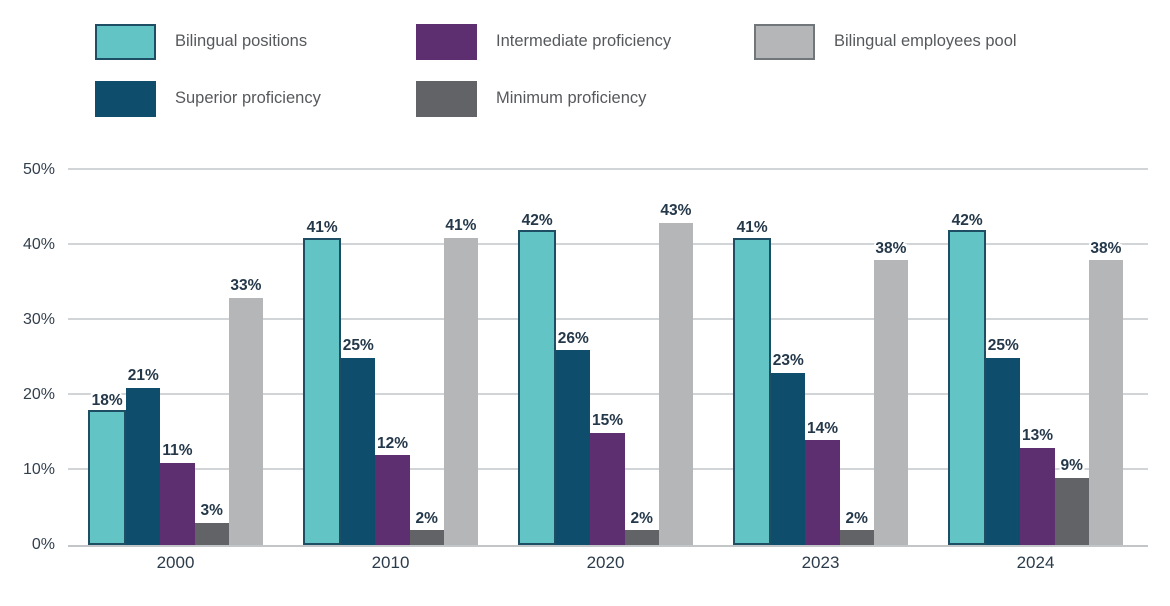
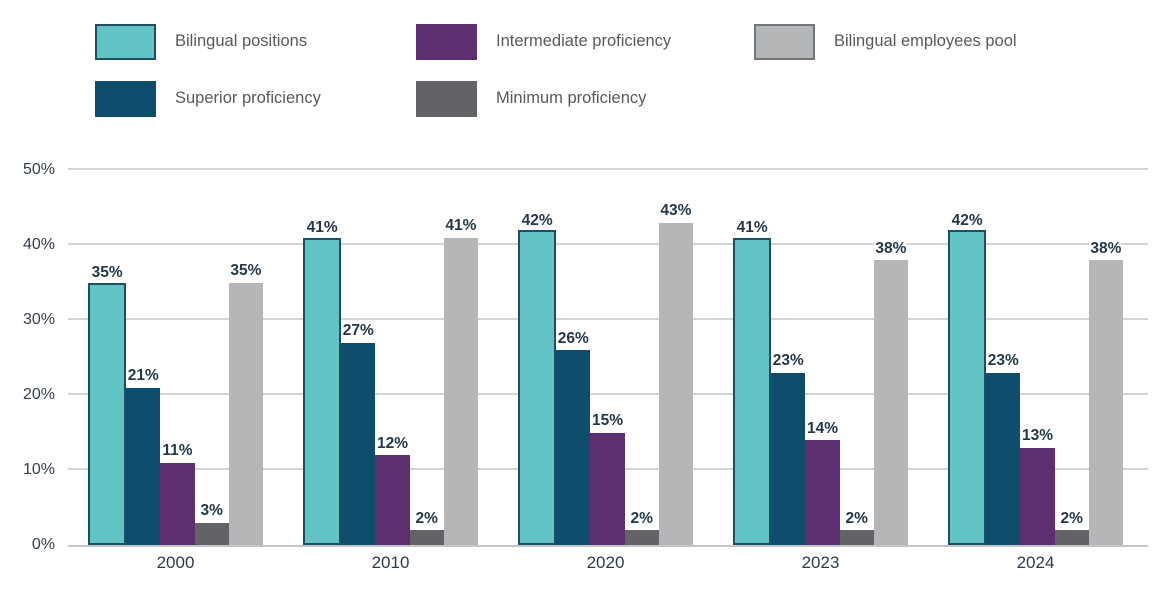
Bilingual positions/2000: 18% -> 35%
Bilingual employees pool/2000: 33% -> 35%
Superior proficiency/2010: 25% -> 27%
Superior proficiency/2024: 25% -> 23%
Minimum proficiency/2024: 9% -> 2%
